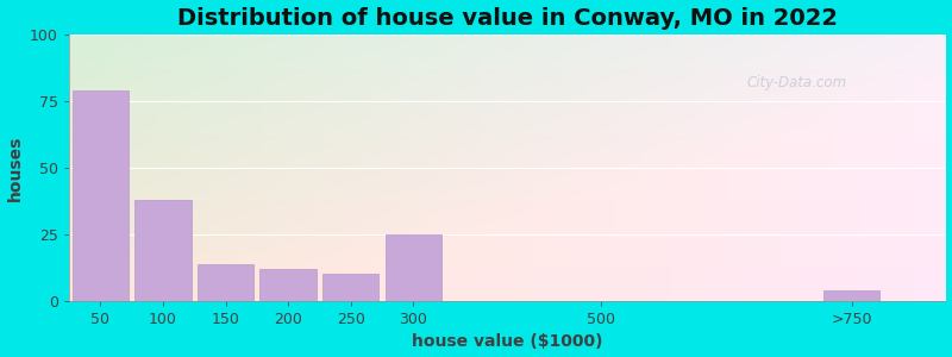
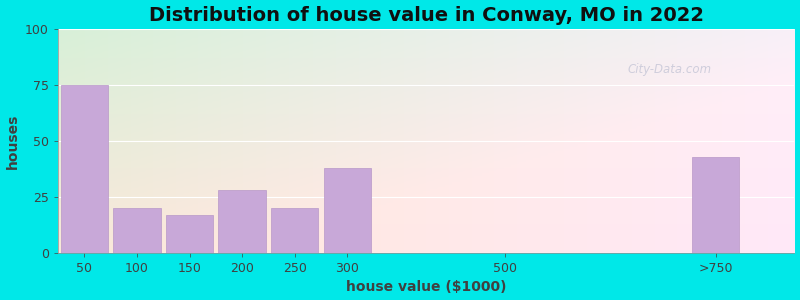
50: 79 -> 75
100: 38 -> 20
150: 14 -> 17
200: 12 -> 28
250: 10 -> 20
300: 25 -> 38
>750: 4 -> 43
